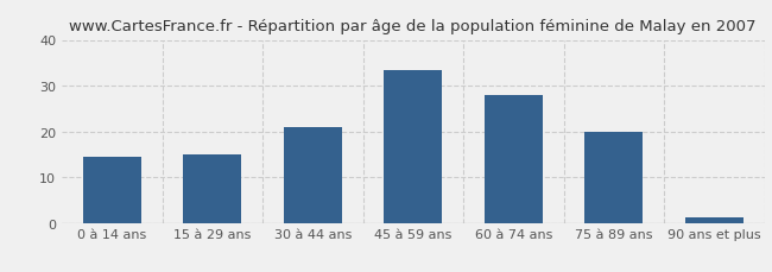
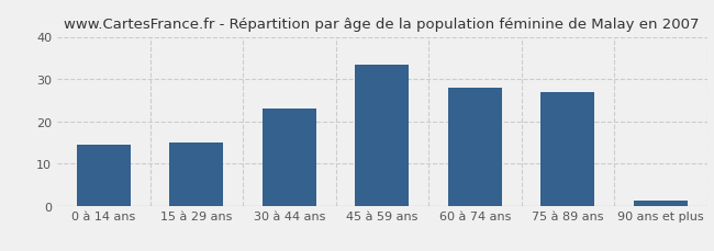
30 à 44 ans: 21.0 -> 23.0
75 à 89 ans: 20.0 -> 27.0
